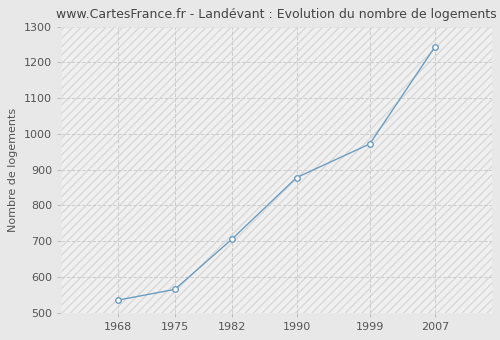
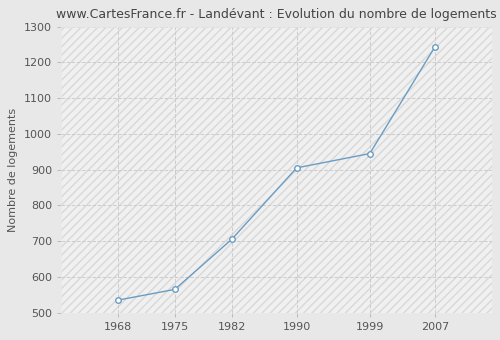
1990: 878 -> 905
1999: 972 -> 945
